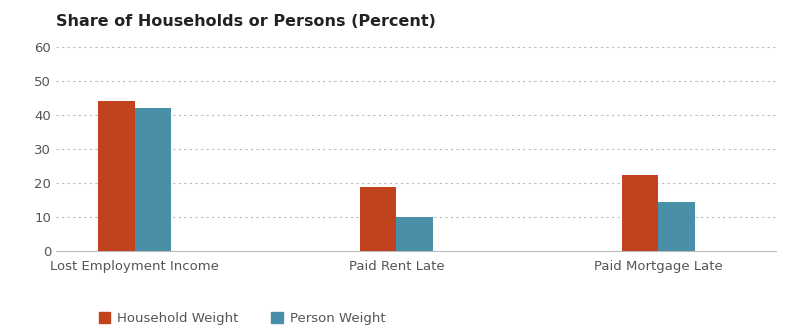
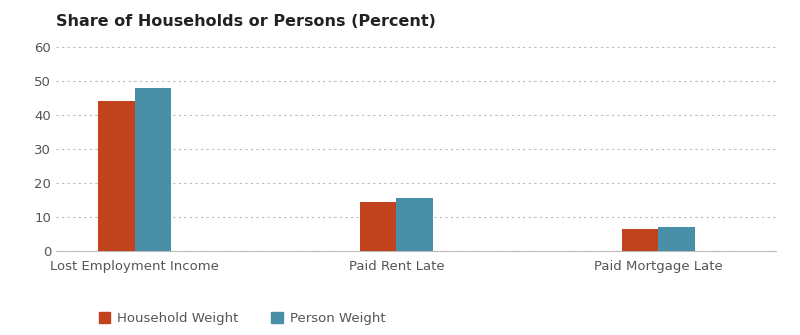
Person Weight/Lost Employment Income: 42.0 -> 48.0
Household Weight/Paid Rent Late: 19.0 -> 14.5
Person Weight/Paid Rent Late: 10.0 -> 15.7
Household Weight/Paid Mortgage Late: 22.5 -> 6.5
Person Weight/Paid Mortgage Late: 14.5 -> 7.0
